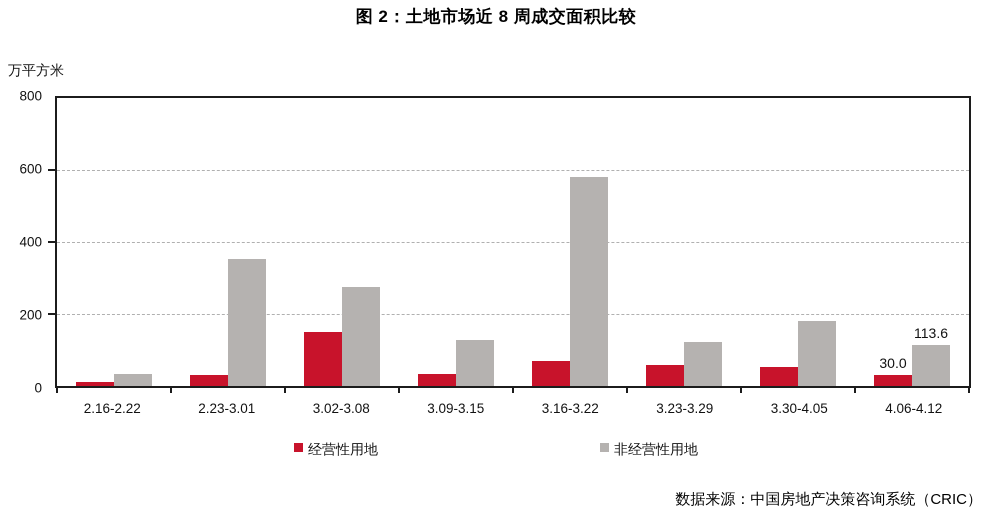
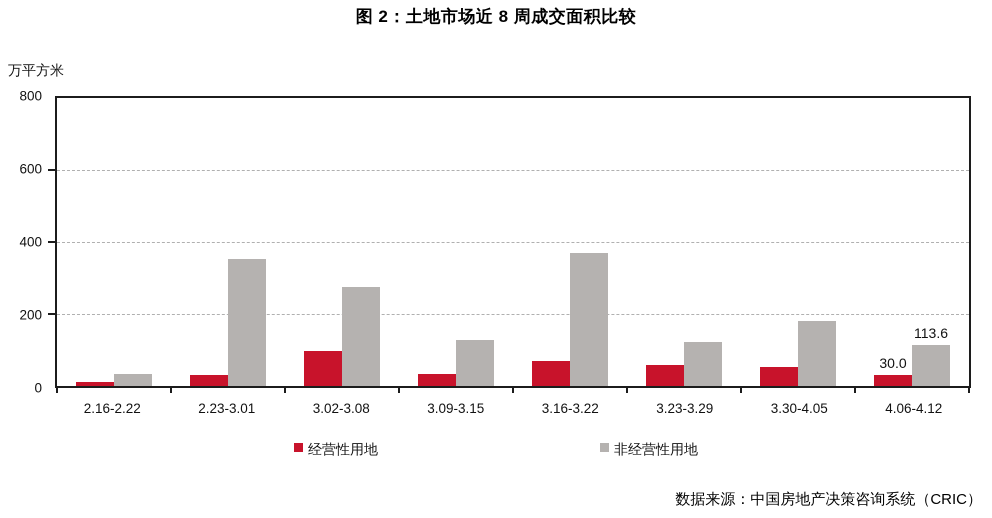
经营性用地/3.02-3.08: 150 -> 100
非经营性用地/3.16-3.22: 580 -> 370
